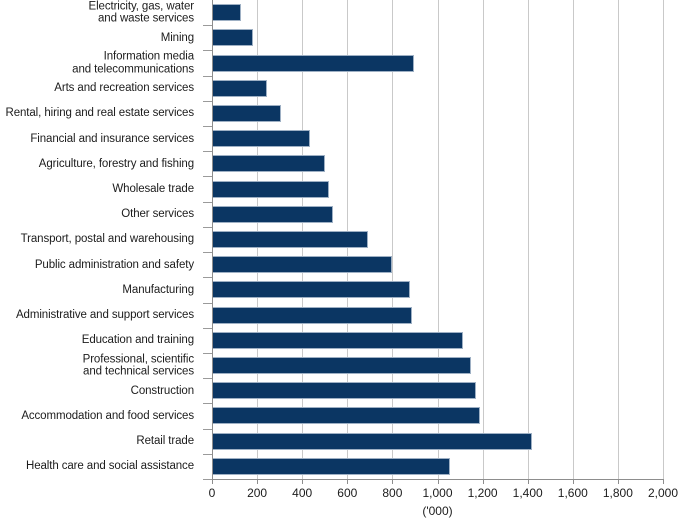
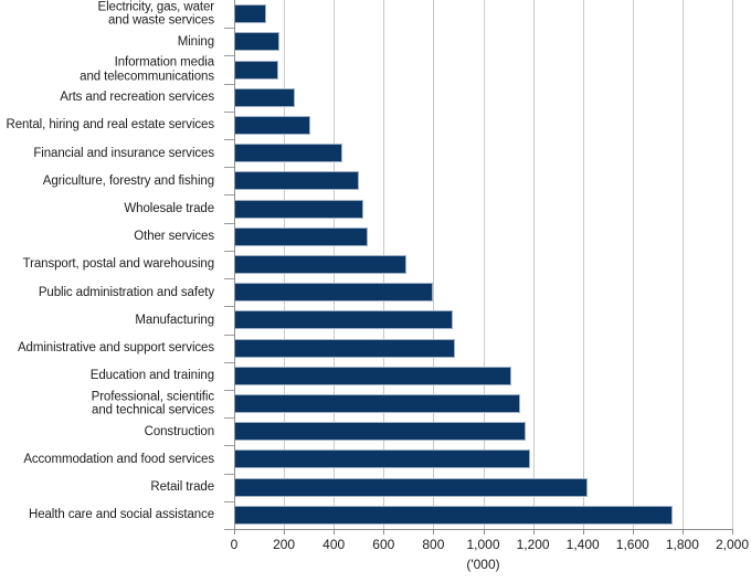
Information media and telecommunications: 890 -> 170
Health care and social assistance: 1050 -> 1760
